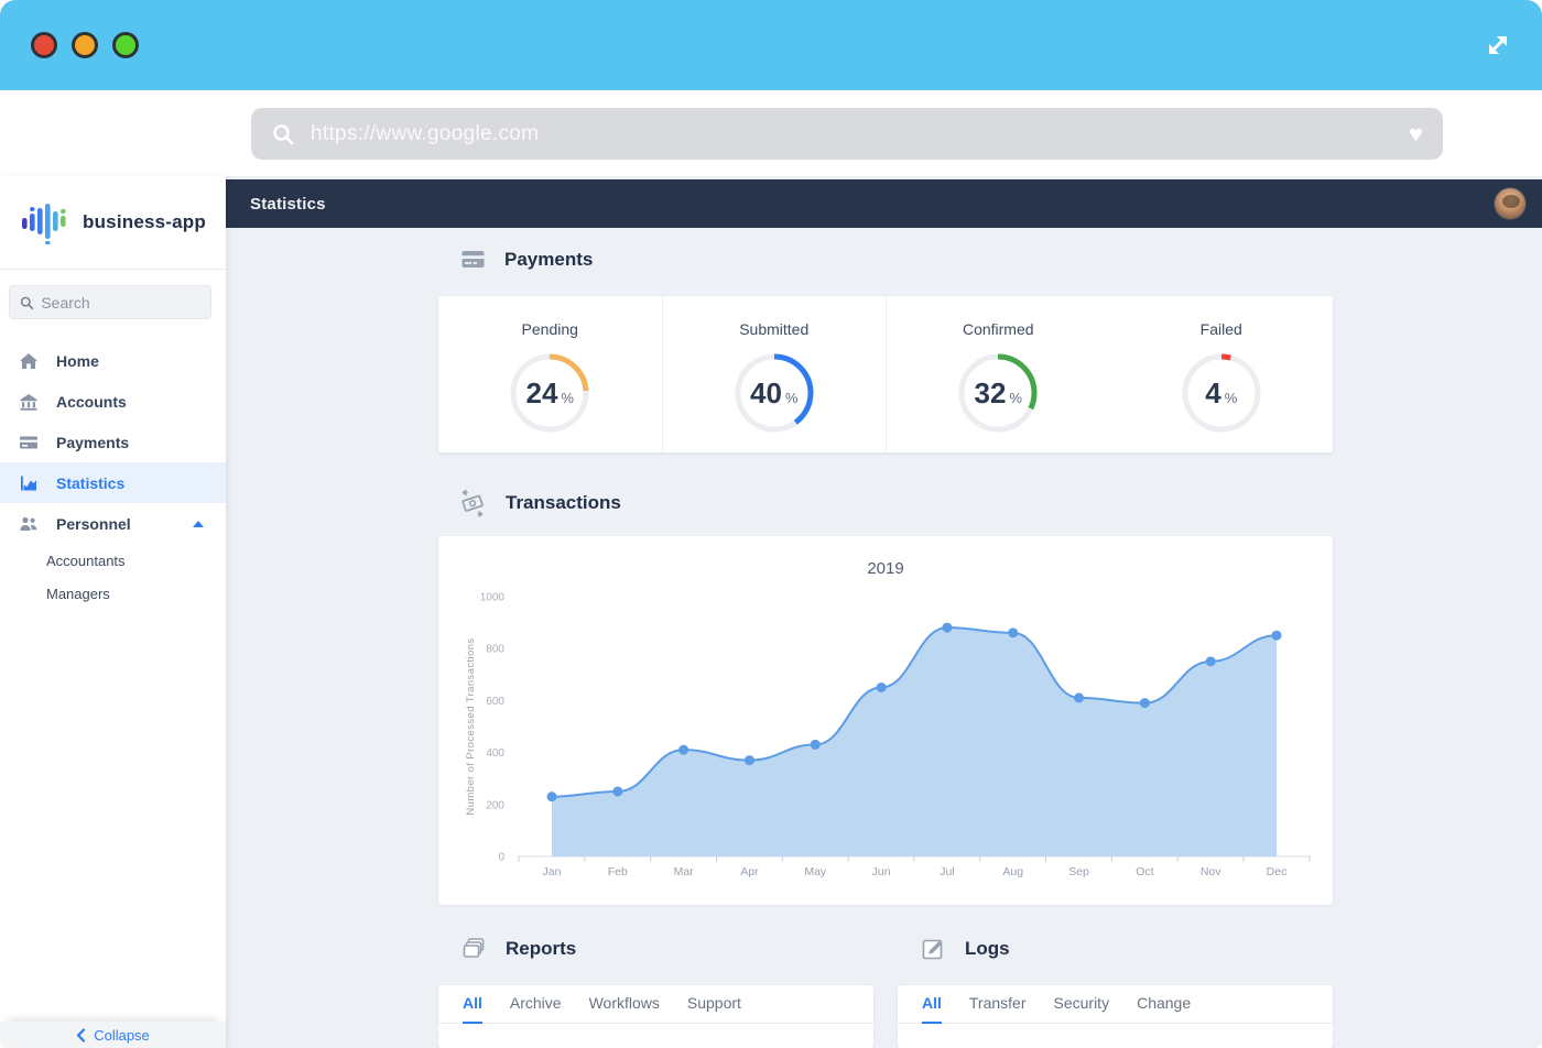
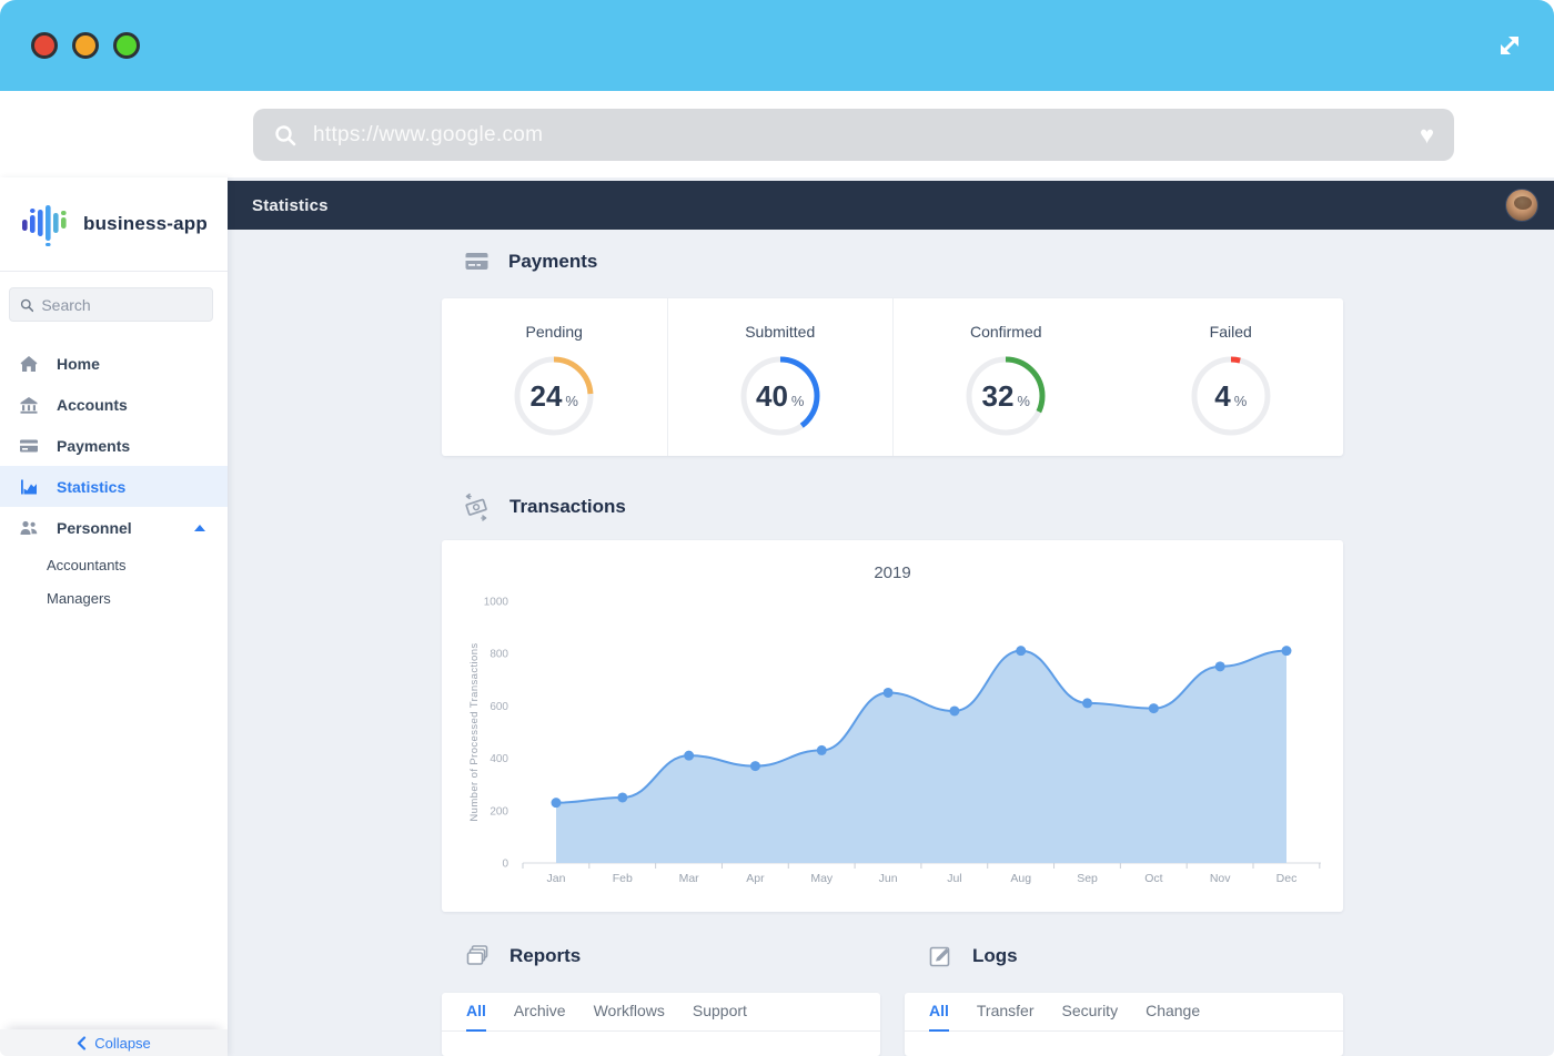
Jul: 880 -> 580
Aug: 860 -> 810
Dec: 850 -> 810
